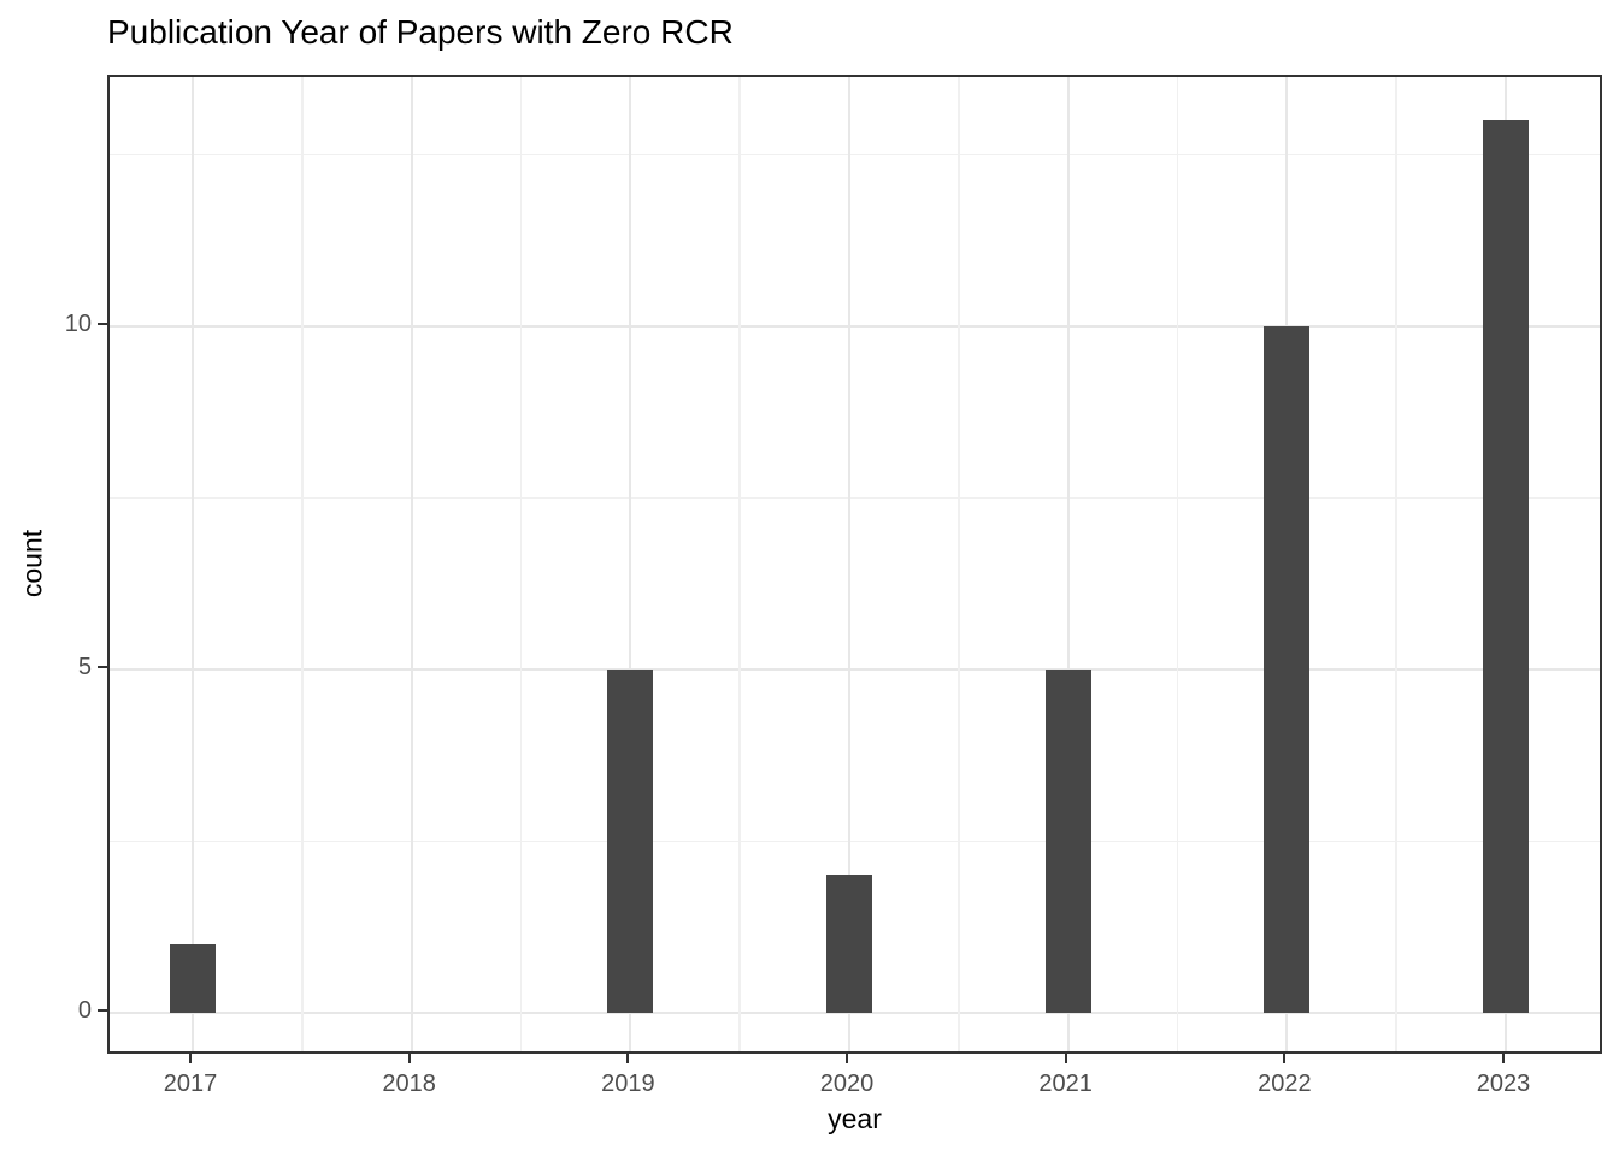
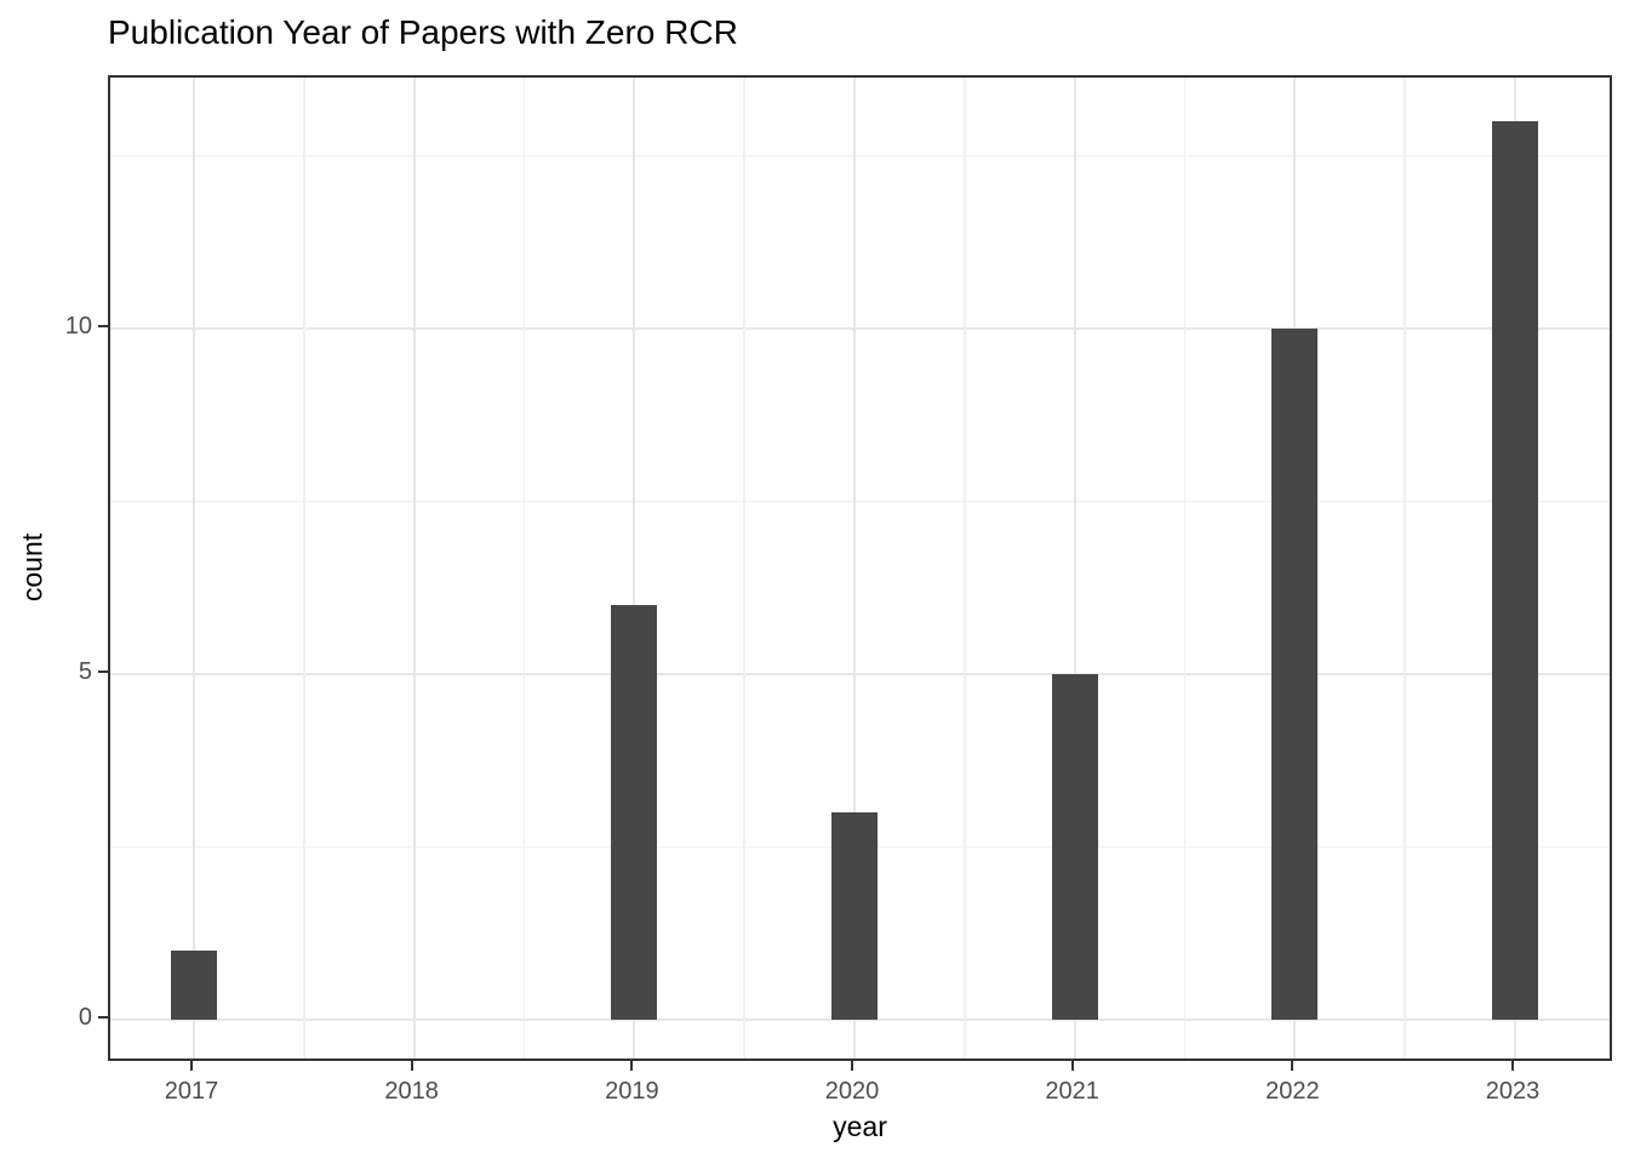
2019: 5 -> 6
2020: 2 -> 3
